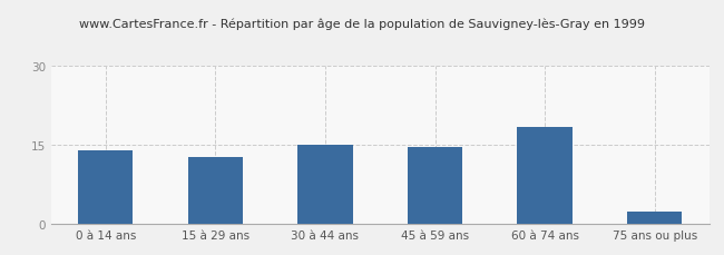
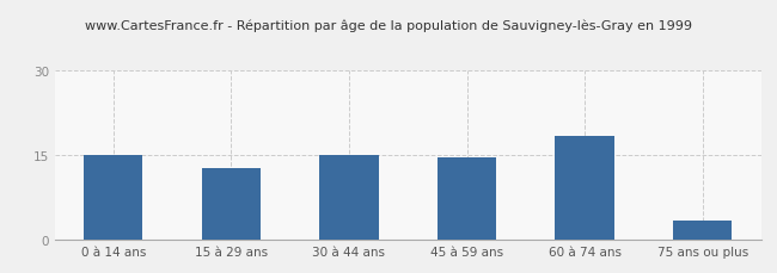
0 à 14 ans: 13.9 -> 15.0
75 ans ou plus: 2.3 -> 3.5
